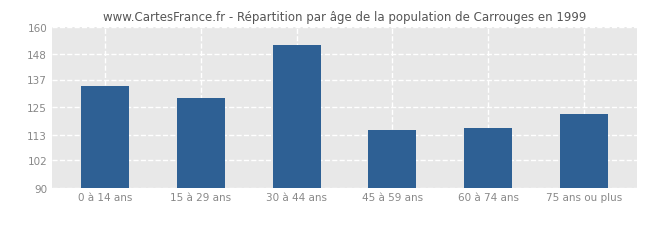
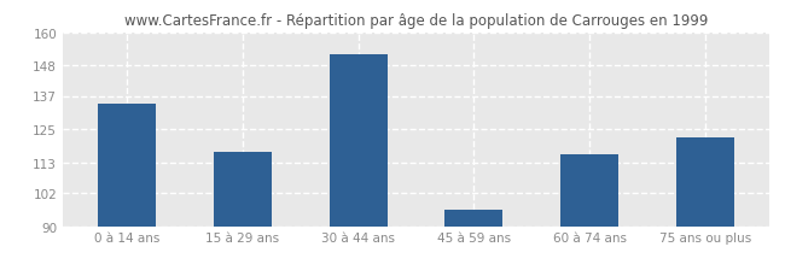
15 à 29 ans: 129 -> 117
45 à 59 ans: 115 -> 96
